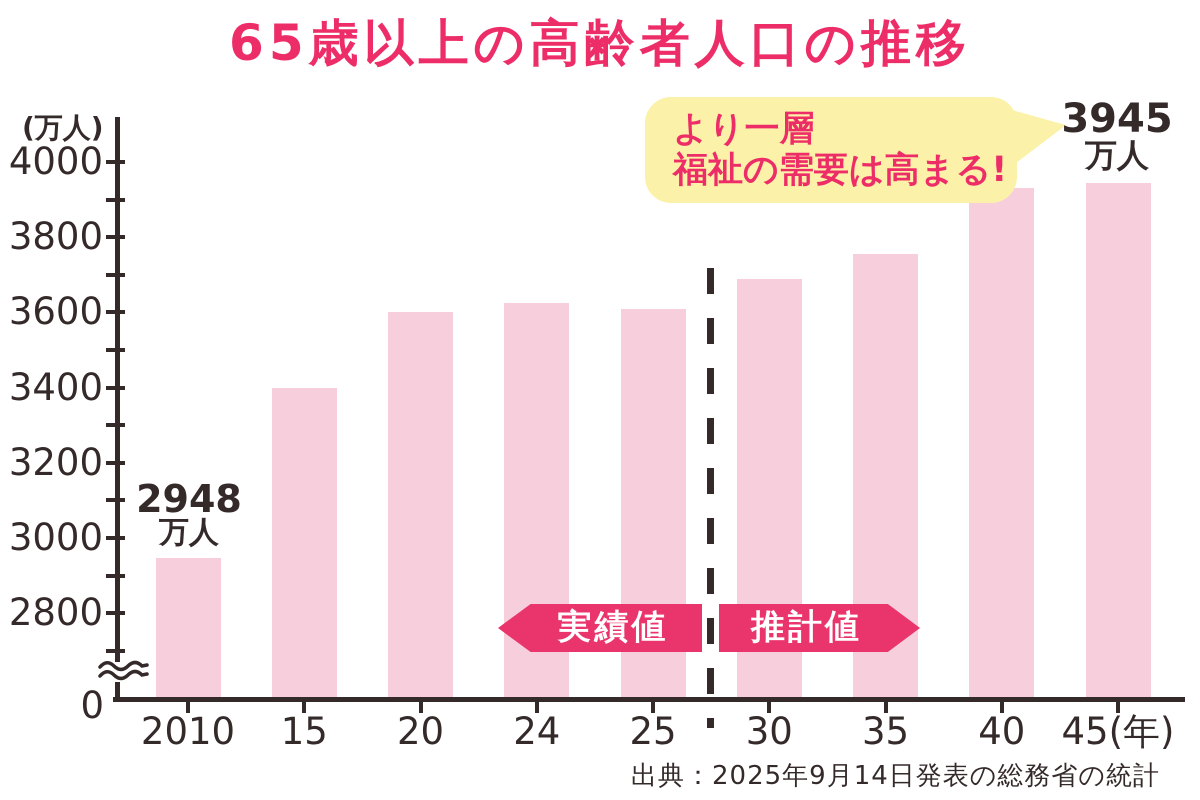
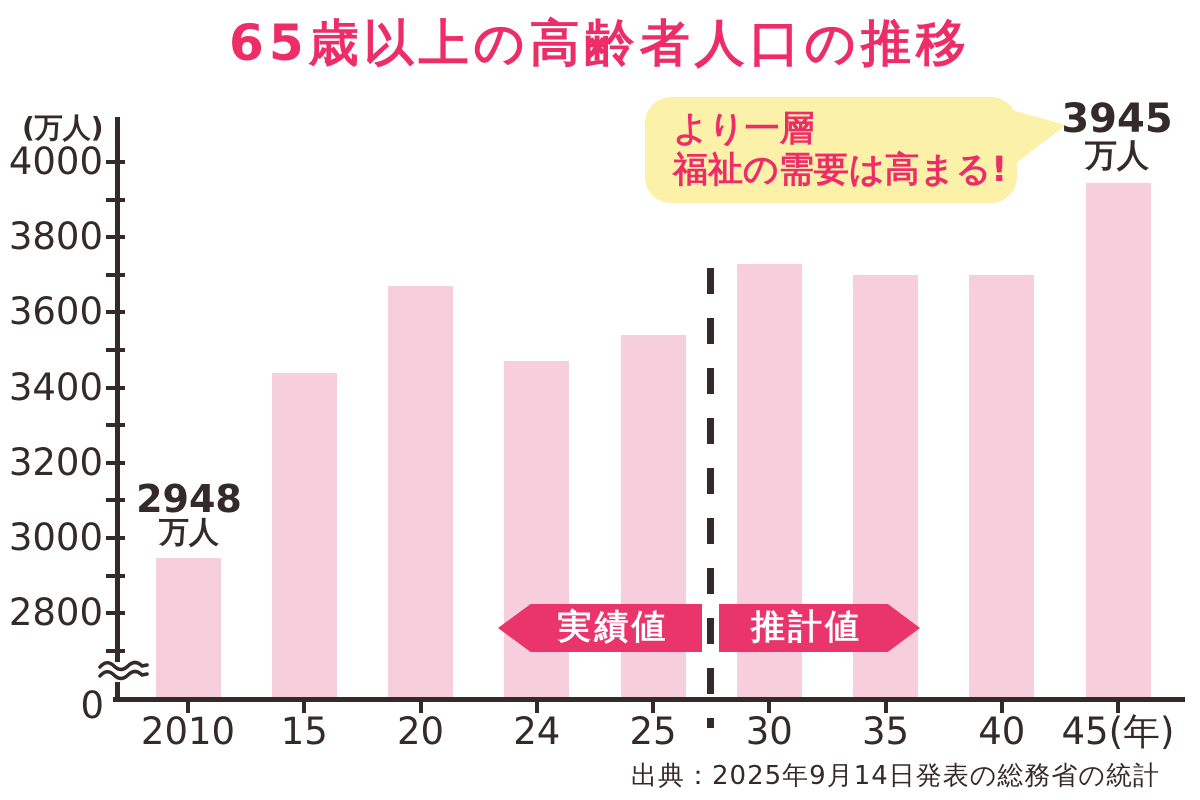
15: 3400 -> 3440
20: 3600 -> 3670
24: 3620 -> 3470
25: 3610 -> 3540
30: 3690 -> 3730
35: 3760 -> 3700
40: 3930 -> 3700
